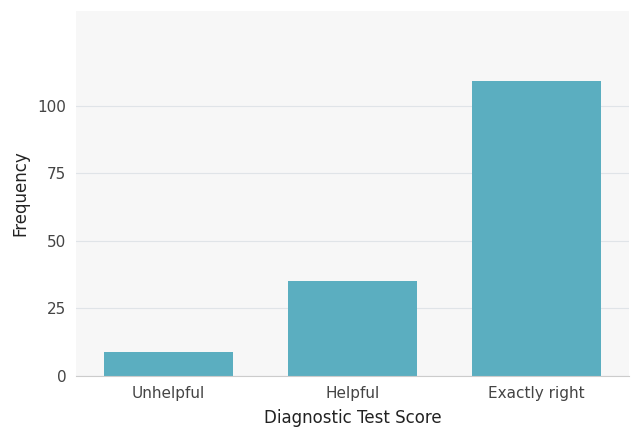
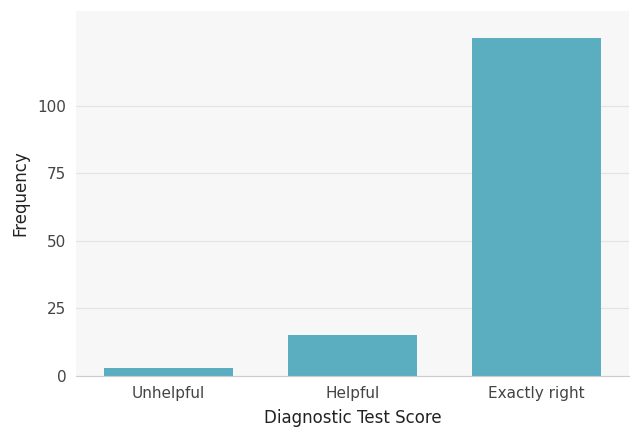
Unhelpful: 9 -> 3
Helpful: 35 -> 15
Exactly right: 109 -> 125
